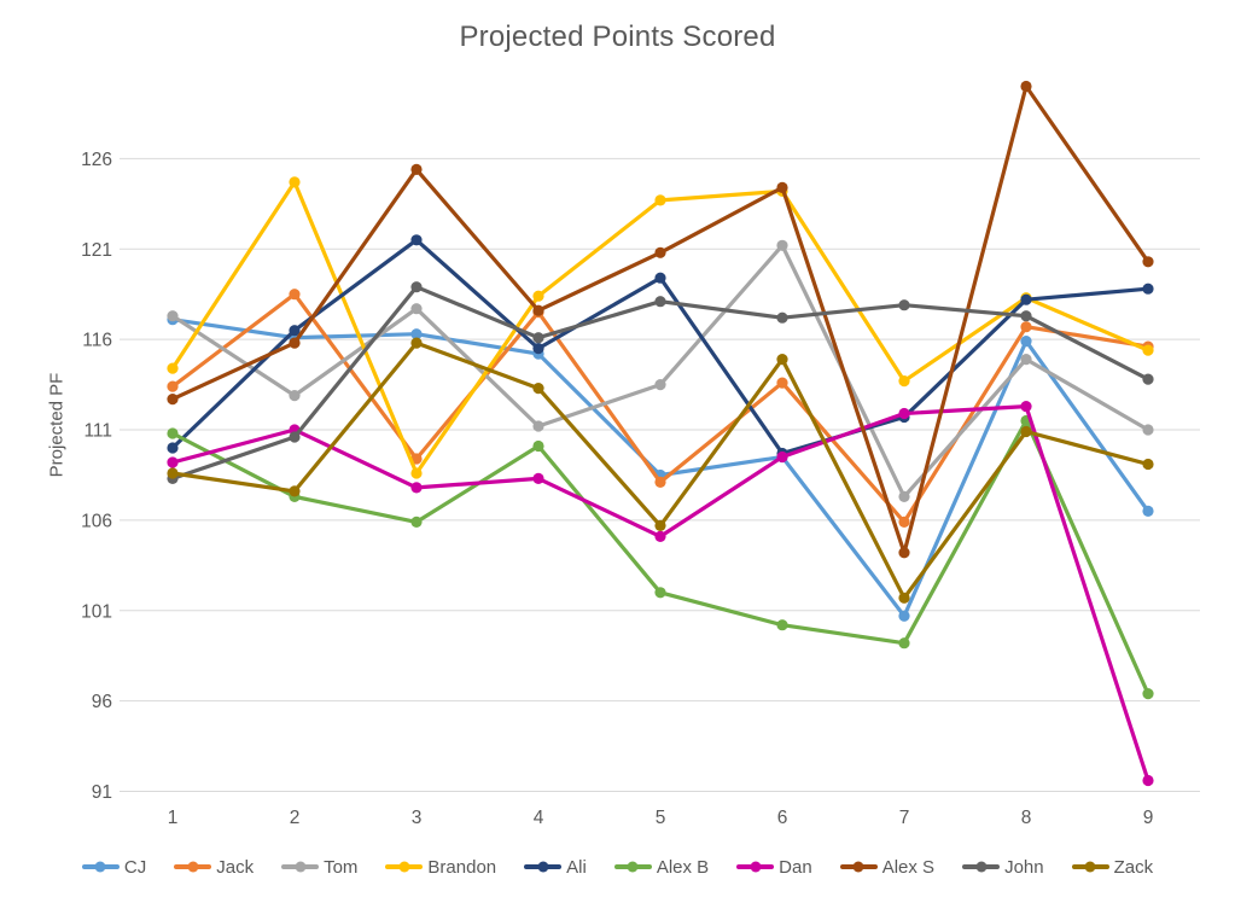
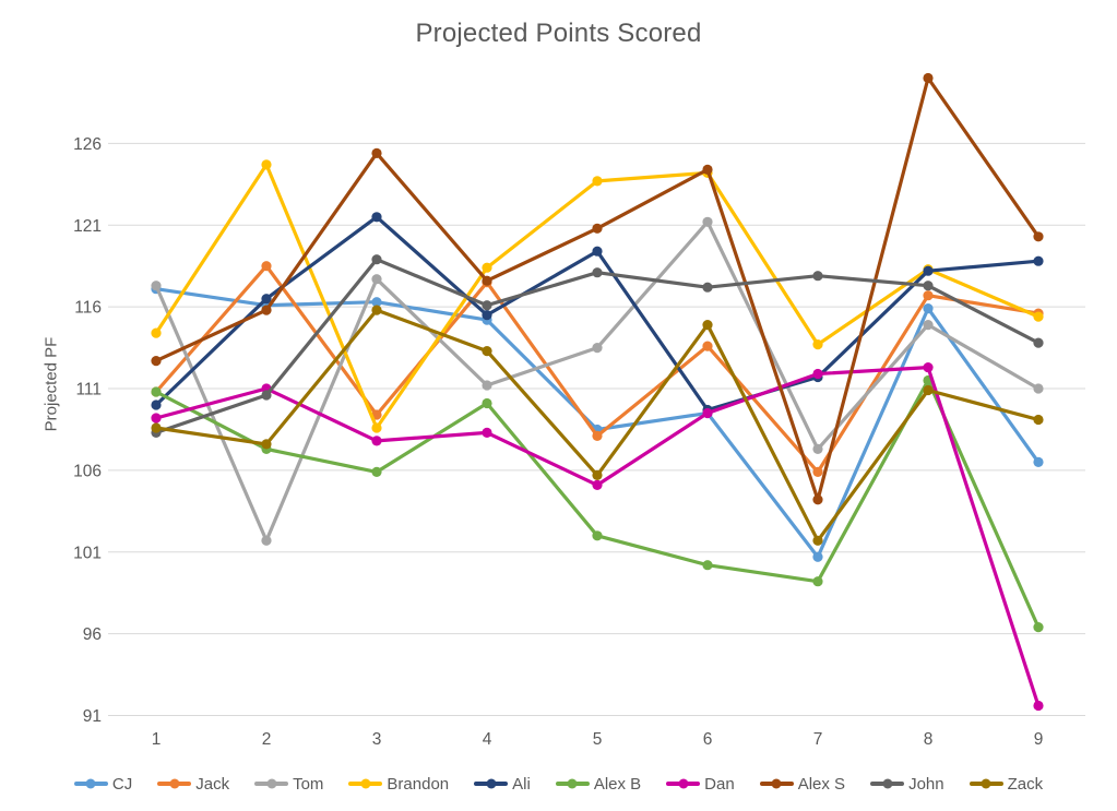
Jack/1: 113.4 -> 110.8
Tom/2: 112.9 -> 101.7
